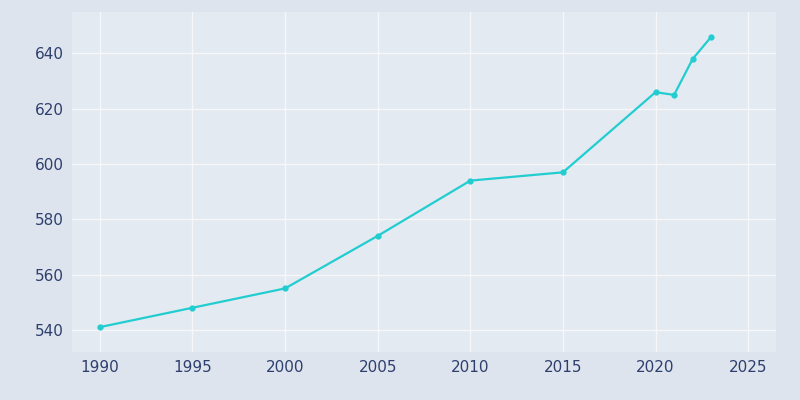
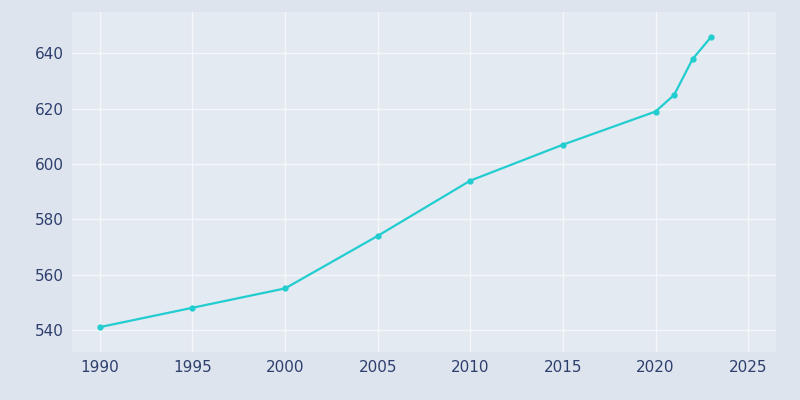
2015: 597 -> 607
2020: 626 -> 619
